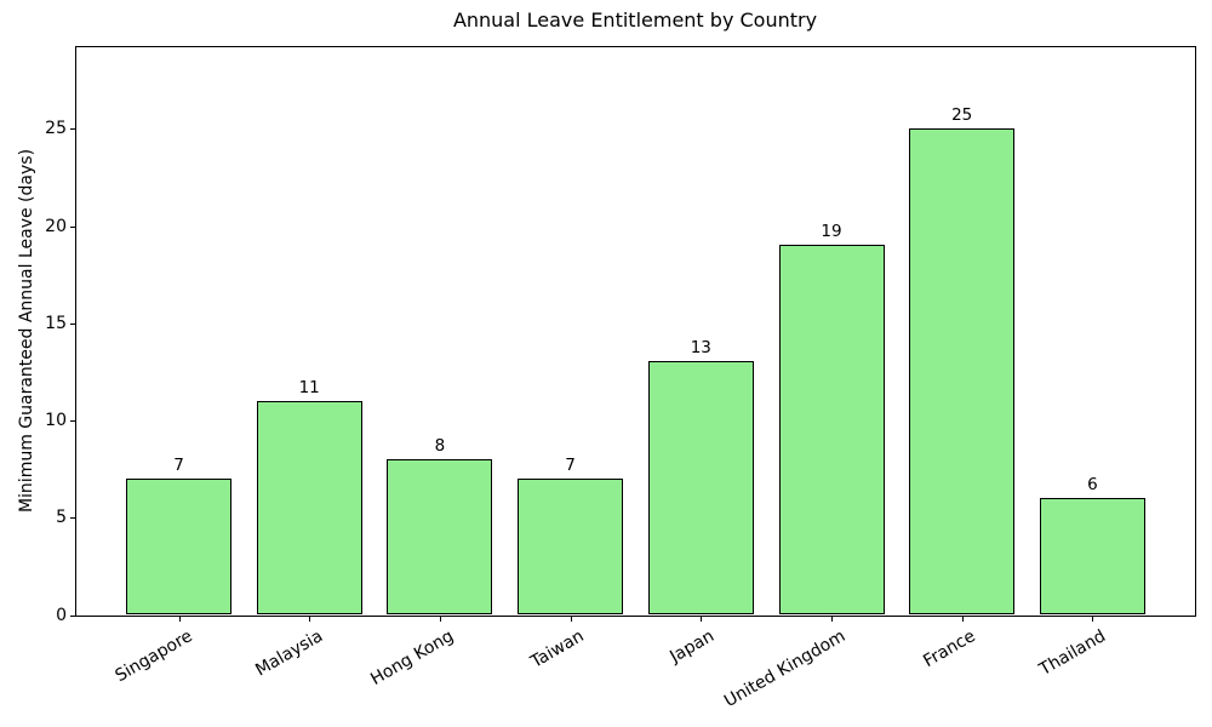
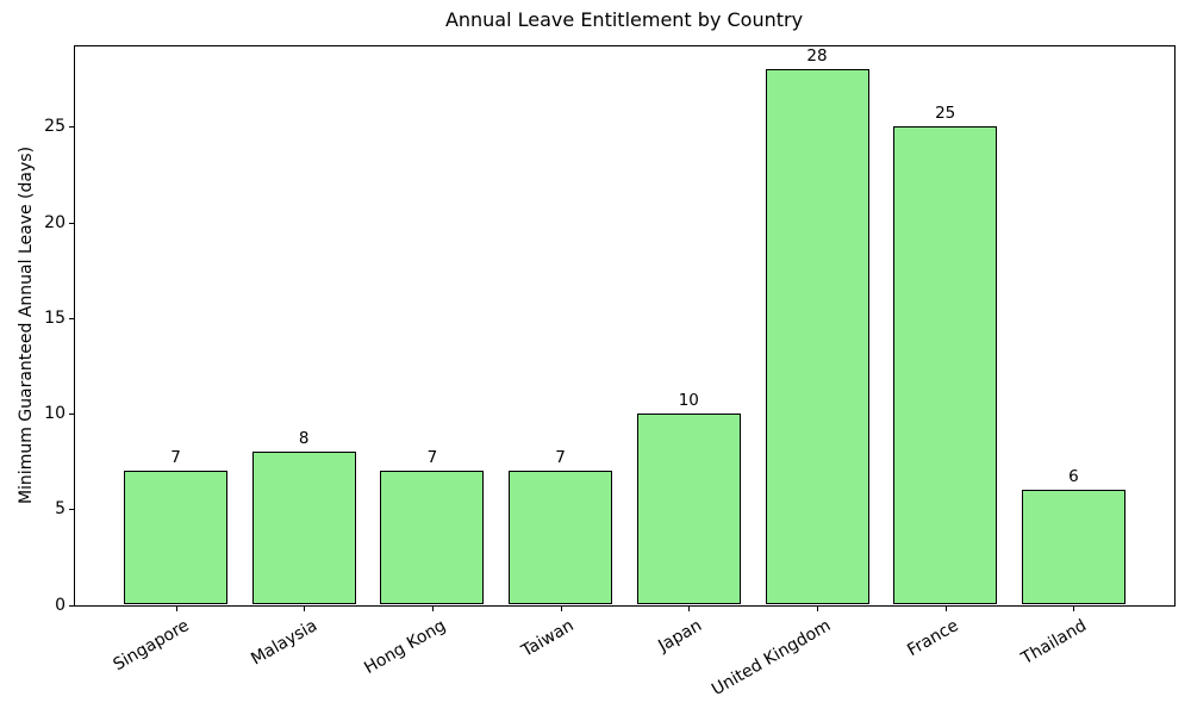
Malaysia: 11 -> 8
Hong Kong: 8 -> 7
Japan: 13 -> 10
United Kingdom: 19 -> 28
